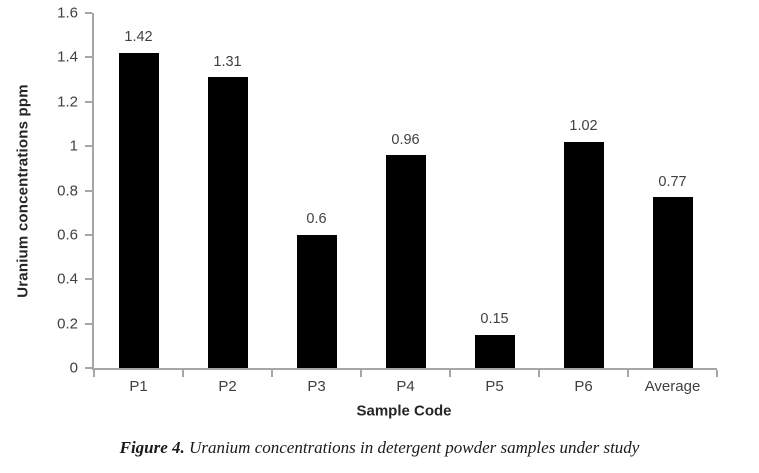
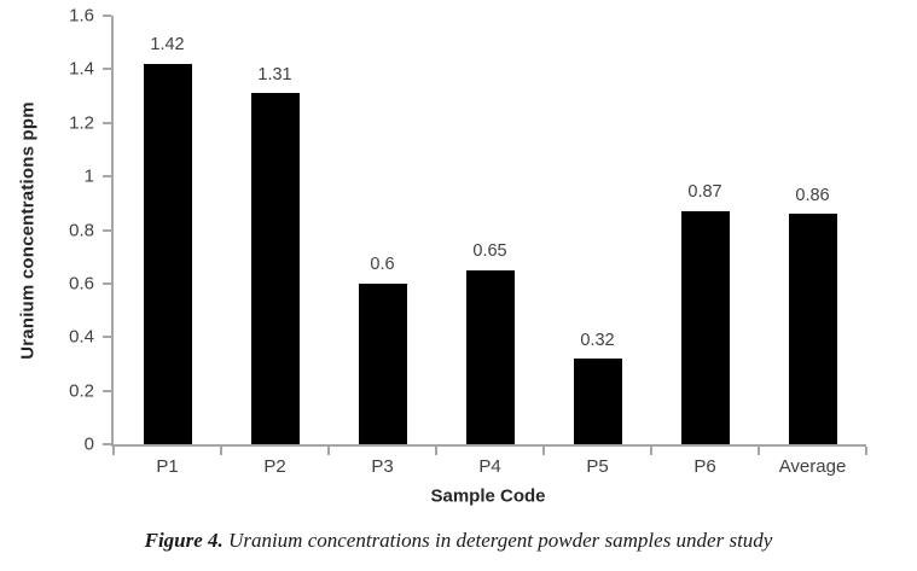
P4: 0.96 -> 0.65
P5: 0.15 -> 0.32
P6: 1.02 -> 0.87
Average: 0.77 -> 0.86
